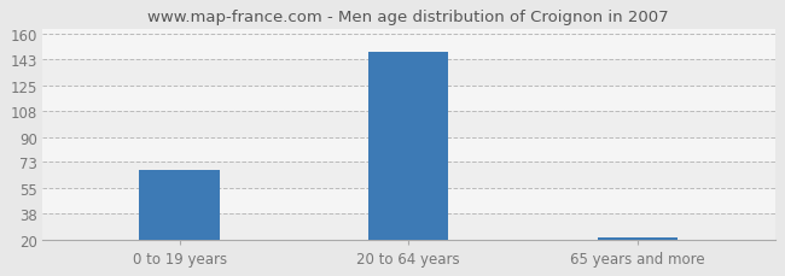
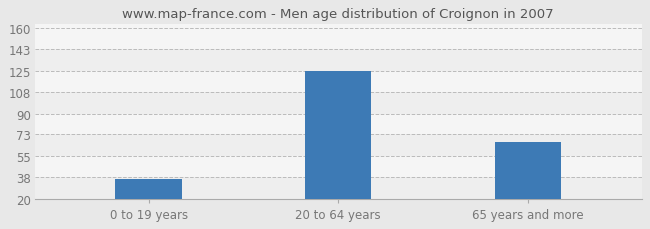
0 to 19 years: 68 -> 37
20 to 64 years: 148 -> 125
65 years and more: 22 -> 67
